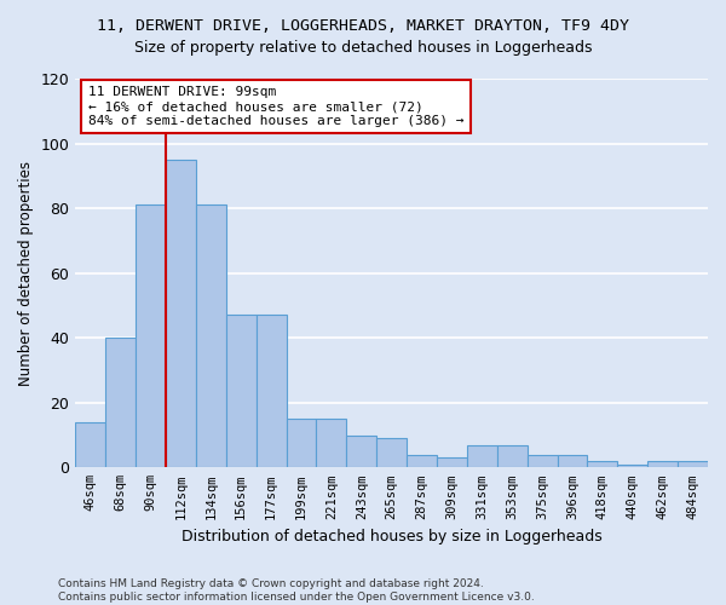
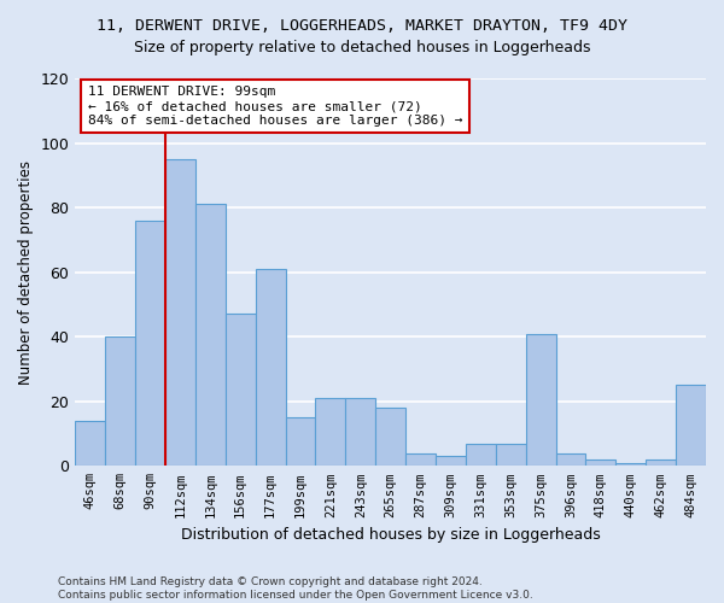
90sqm: 81 -> 76
177sqm: 47 -> 61
221sqm: 15 -> 21
243sqm: 10 -> 21
265sqm: 9 -> 18
375sqm: 4 -> 41
484sqm: 2 -> 25
